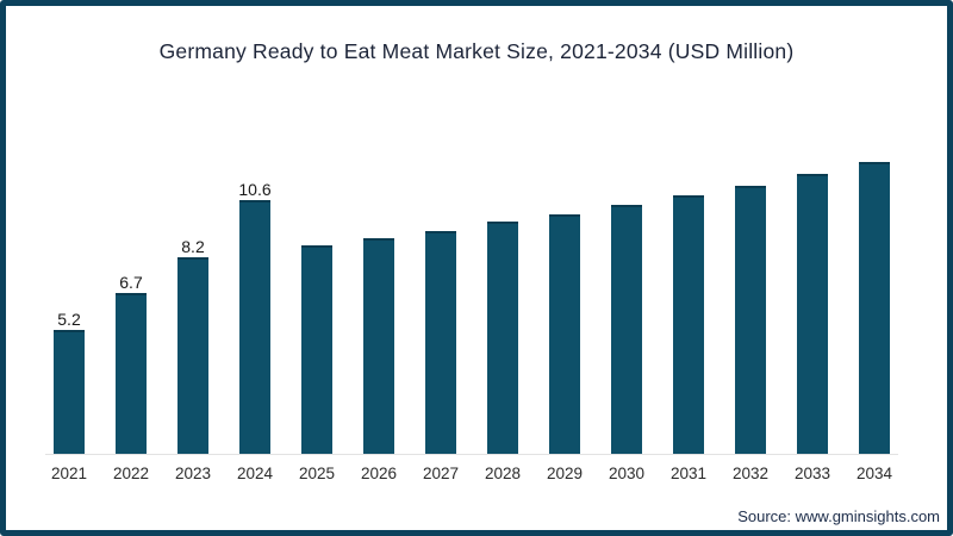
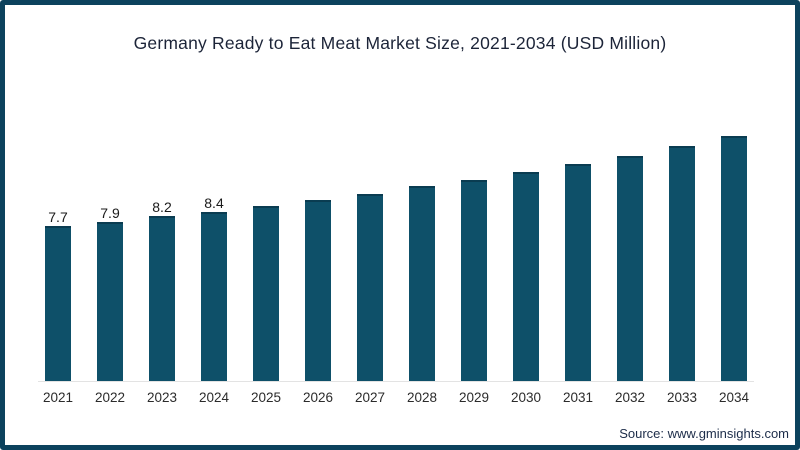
2021: 5.2 -> 7.7
2022: 6.7 -> 7.9
2024: 10.6 -> 8.4
